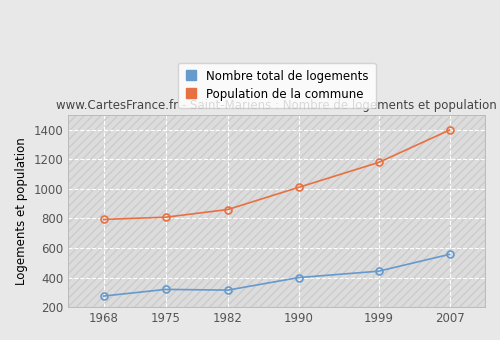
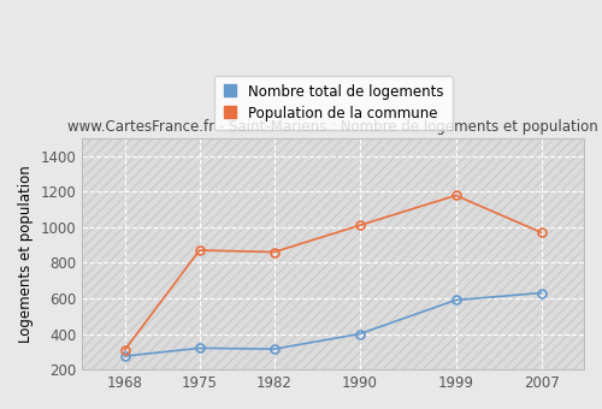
Population de la commune/1968: 790 -> 310
Population de la commune/1975: 810 -> 870
Nombre total de logements/1999: 440 -> 590
Nombre total de logements/2007: 560 -> 630
Population de la commune/2007: 1400 -> 970
